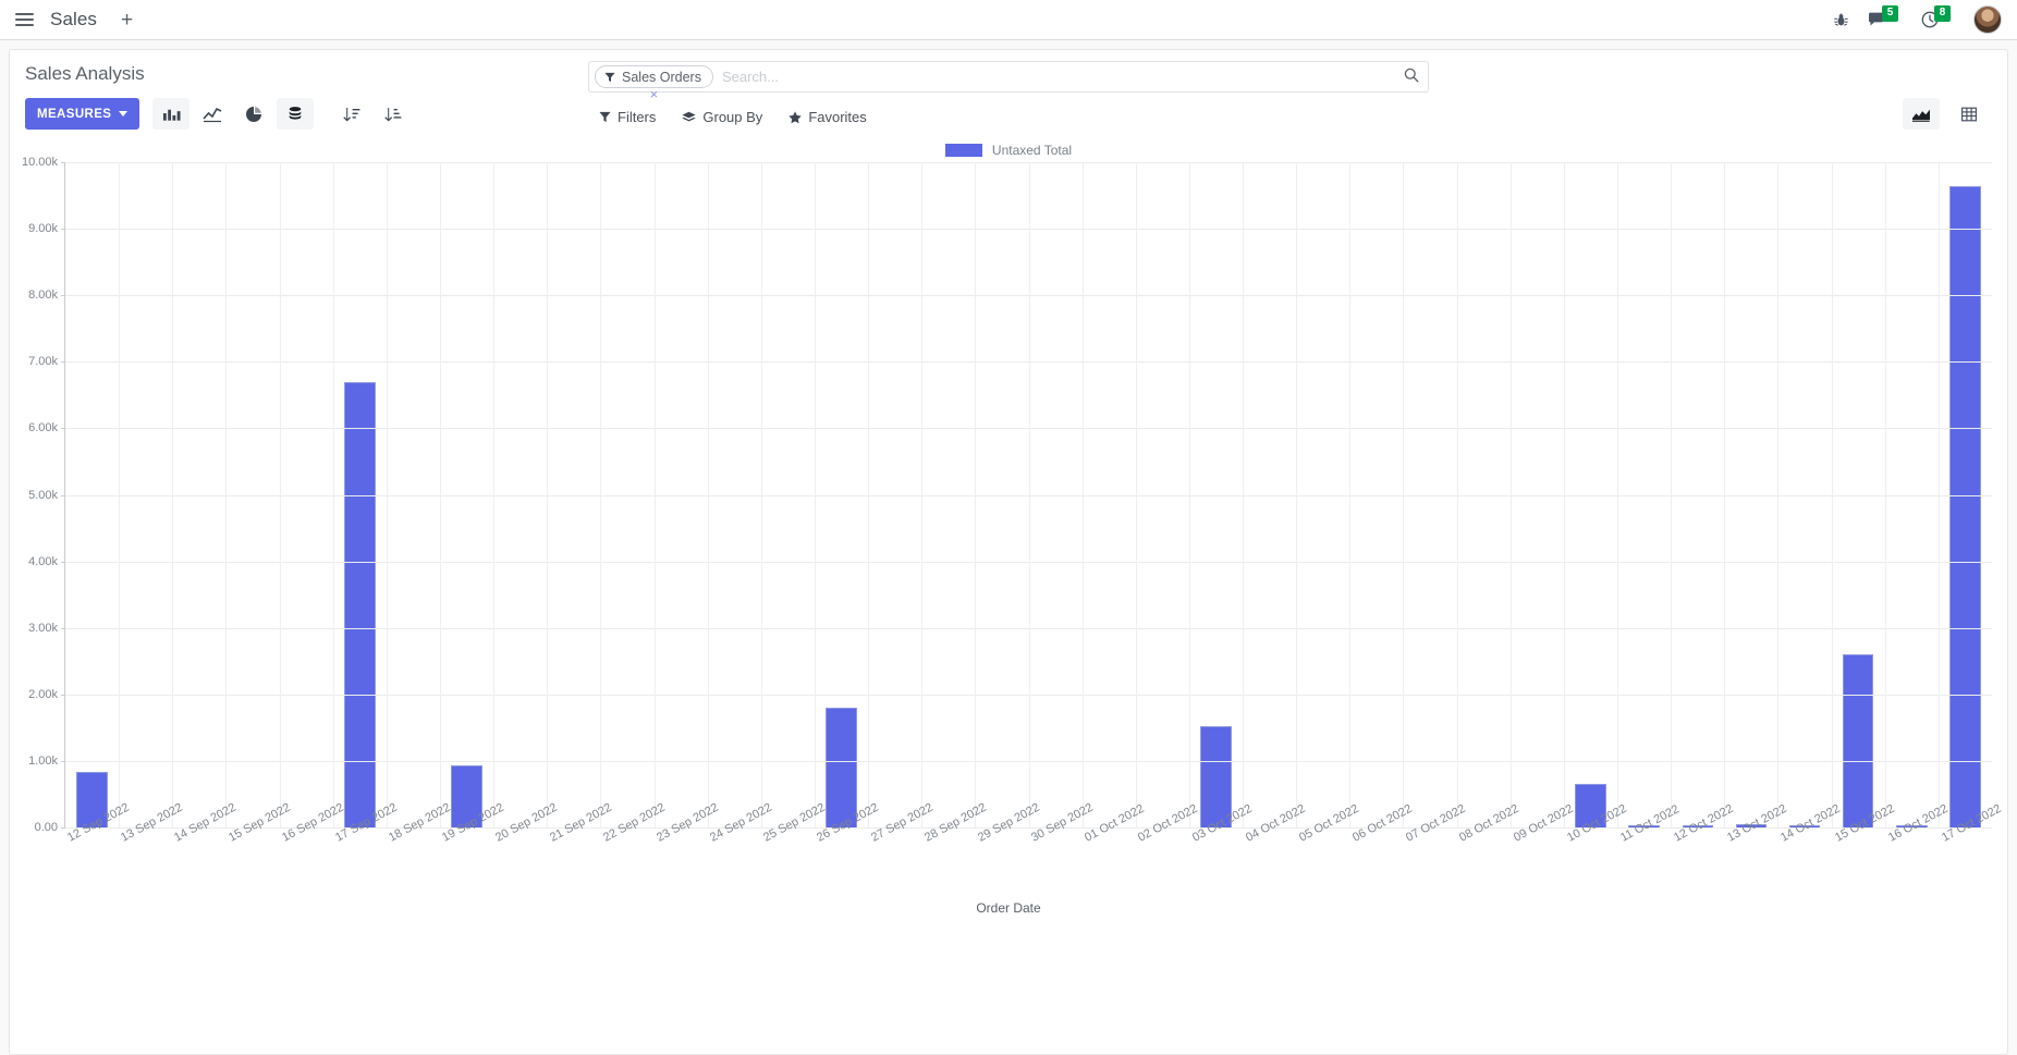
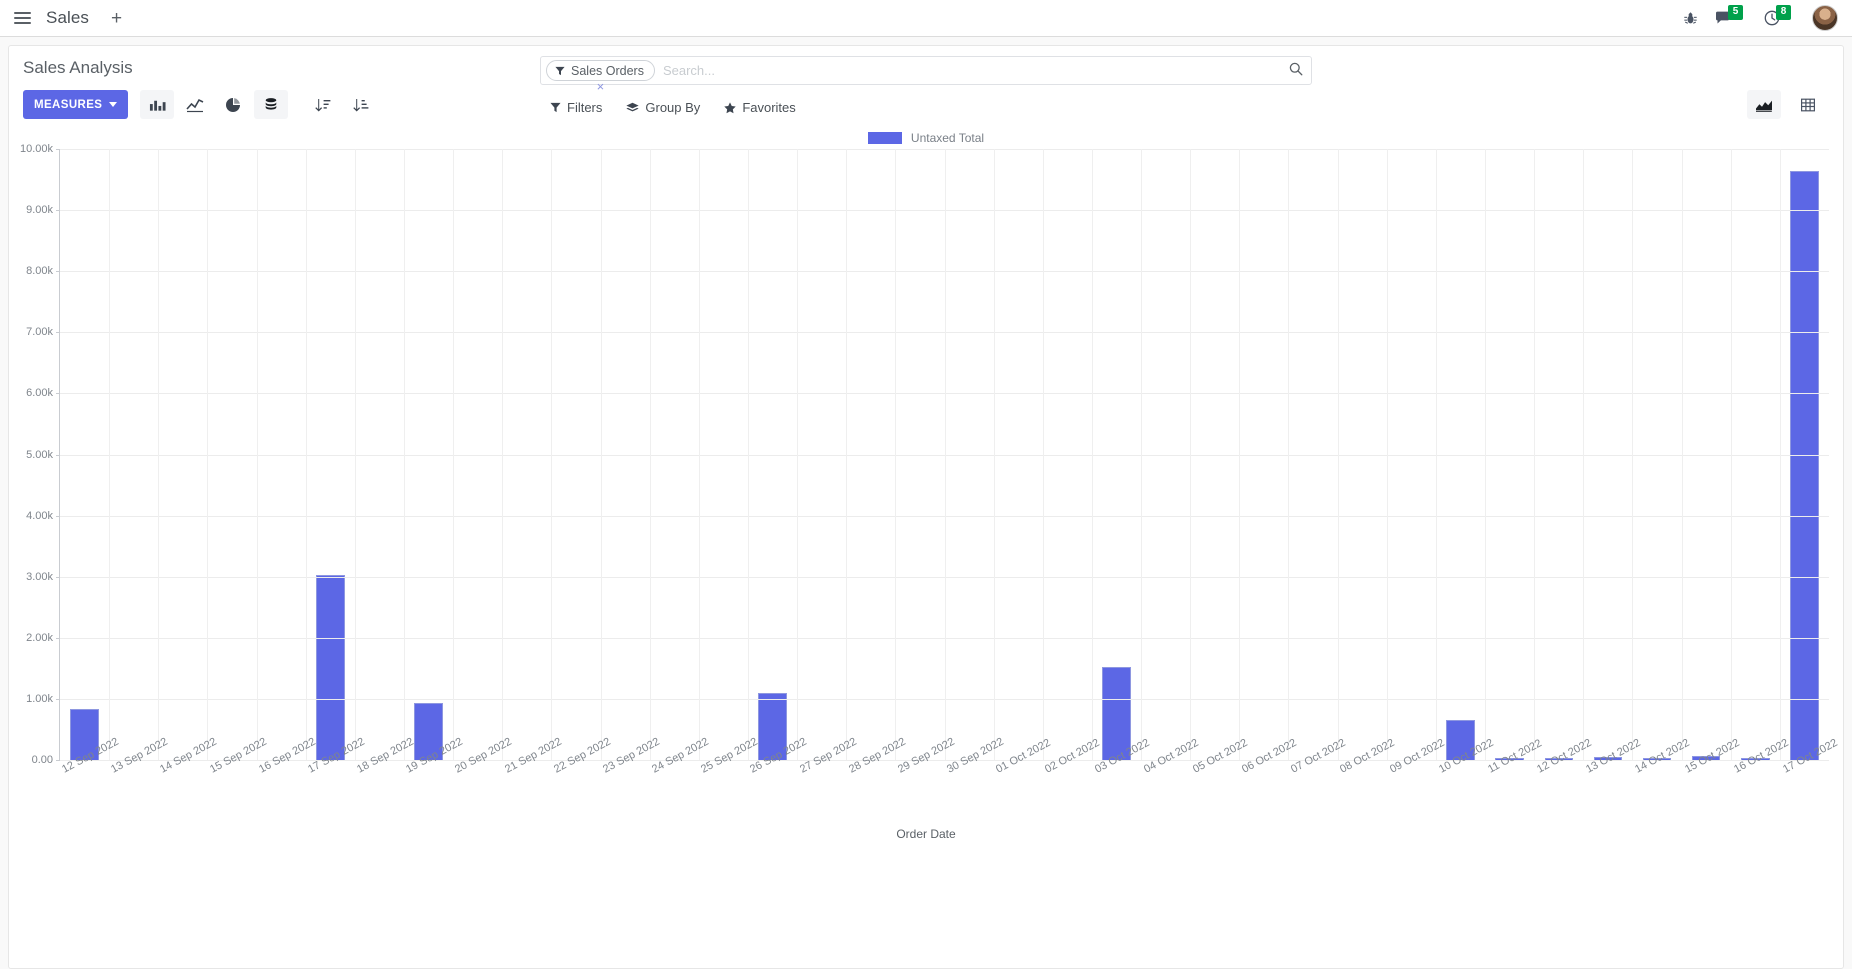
17 Sep 2022: 6.7k -> 3.0k
26 Sep 2022: 1.8k -> 1.1k
15 Oct 2022: 2.6k -> 0.1k
